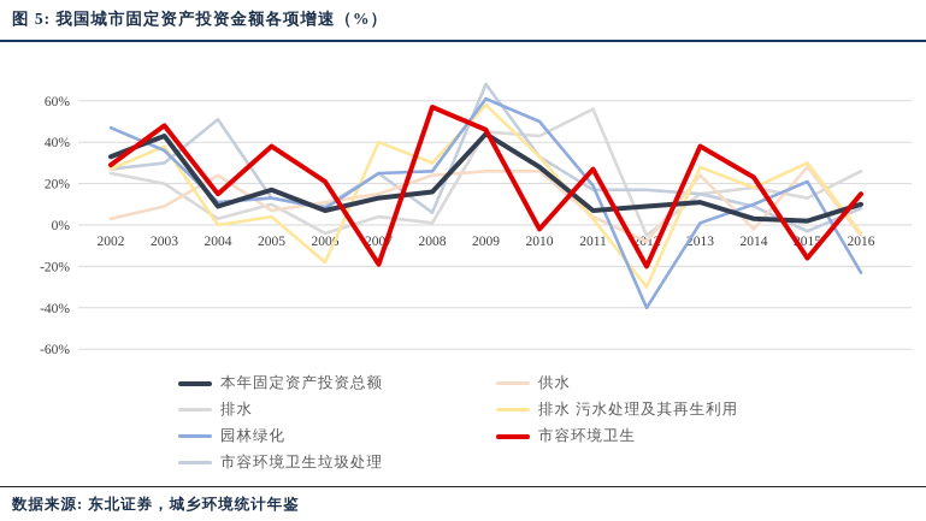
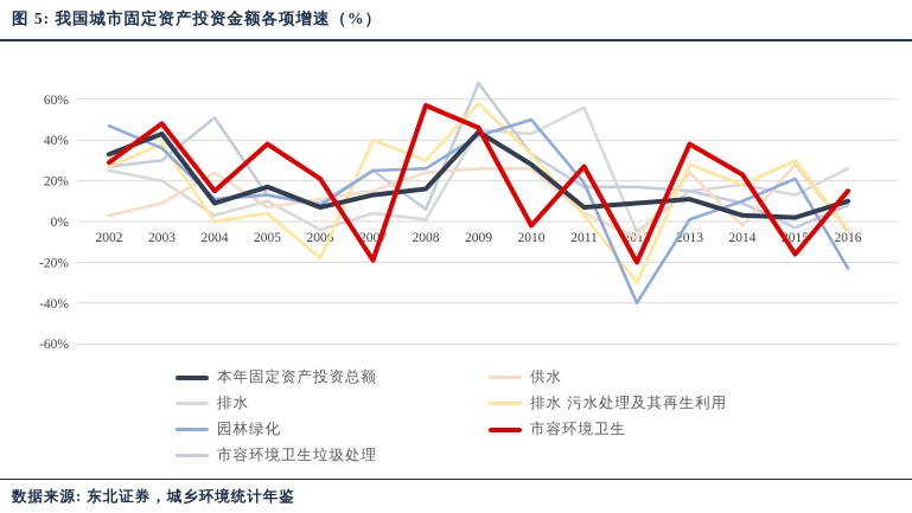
园林绿化/2009: 61% -> 42%
